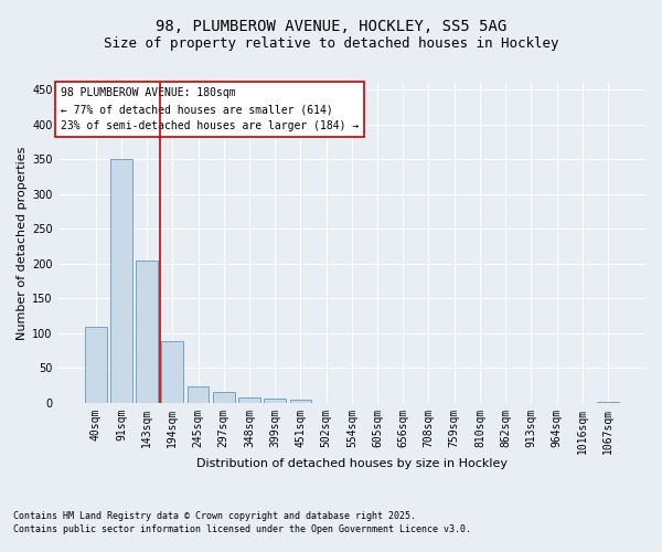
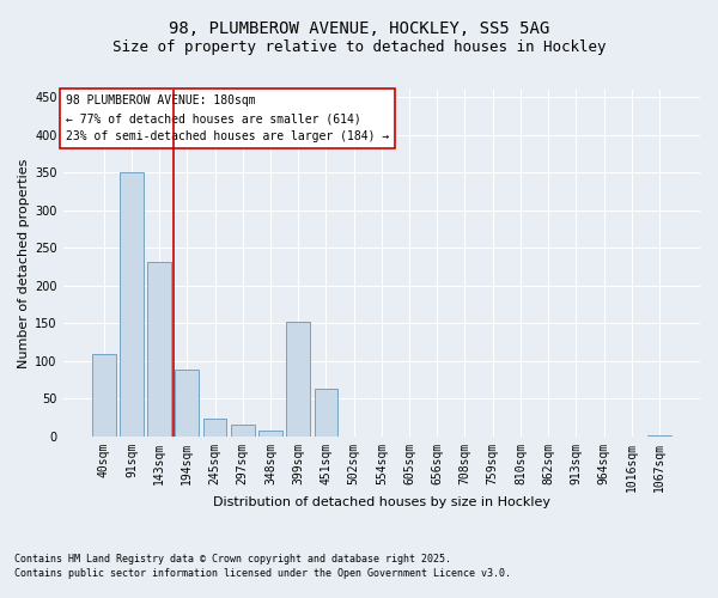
143sqm: 205 -> 232
399sqm: 6 -> 152
451sqm: 5 -> 64
